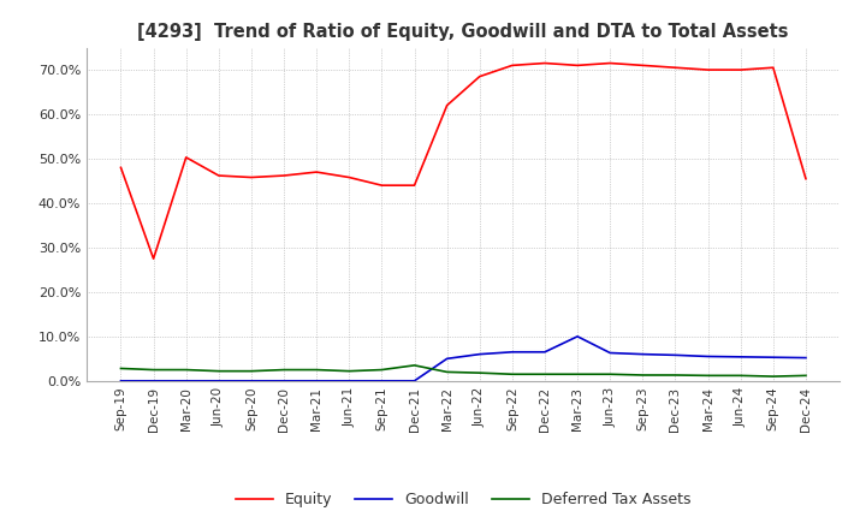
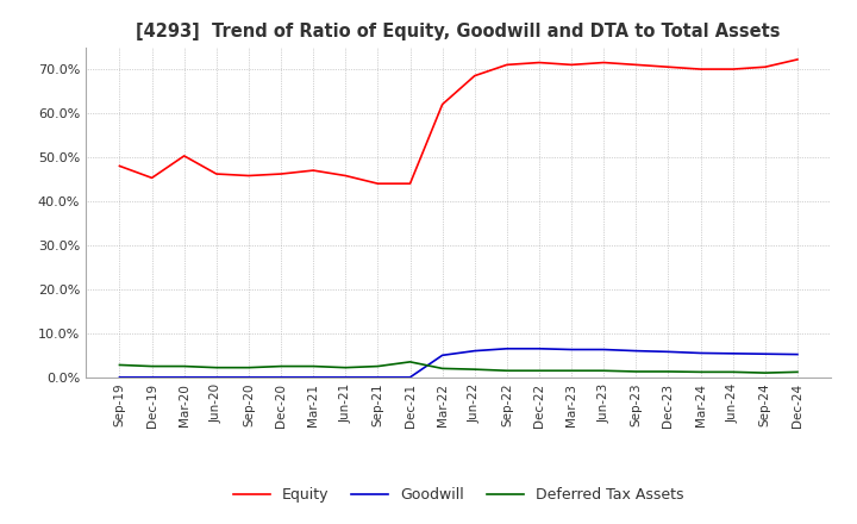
Equity/Dec-19: 27.5% -> 45.3%
Goodwill/Mar-23: 10.0% -> 6.3%
Equity/Dec-24: 45.5% -> 72.2%
